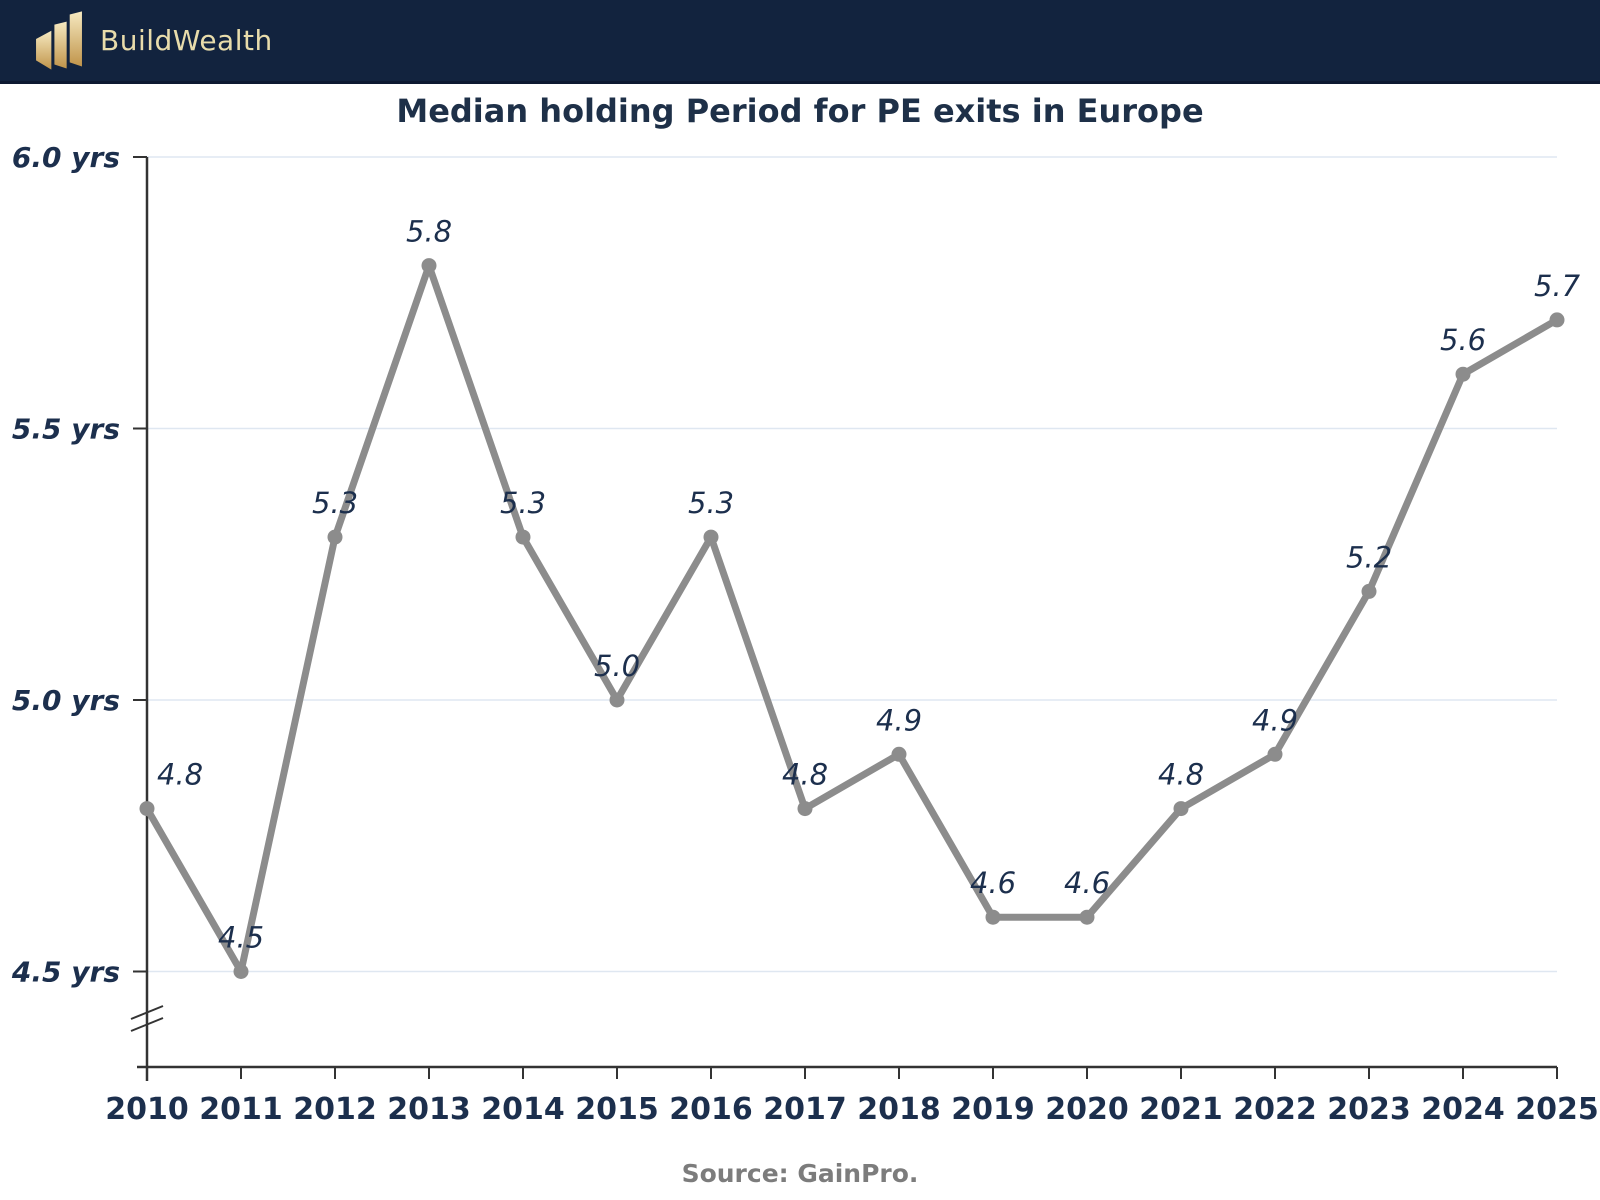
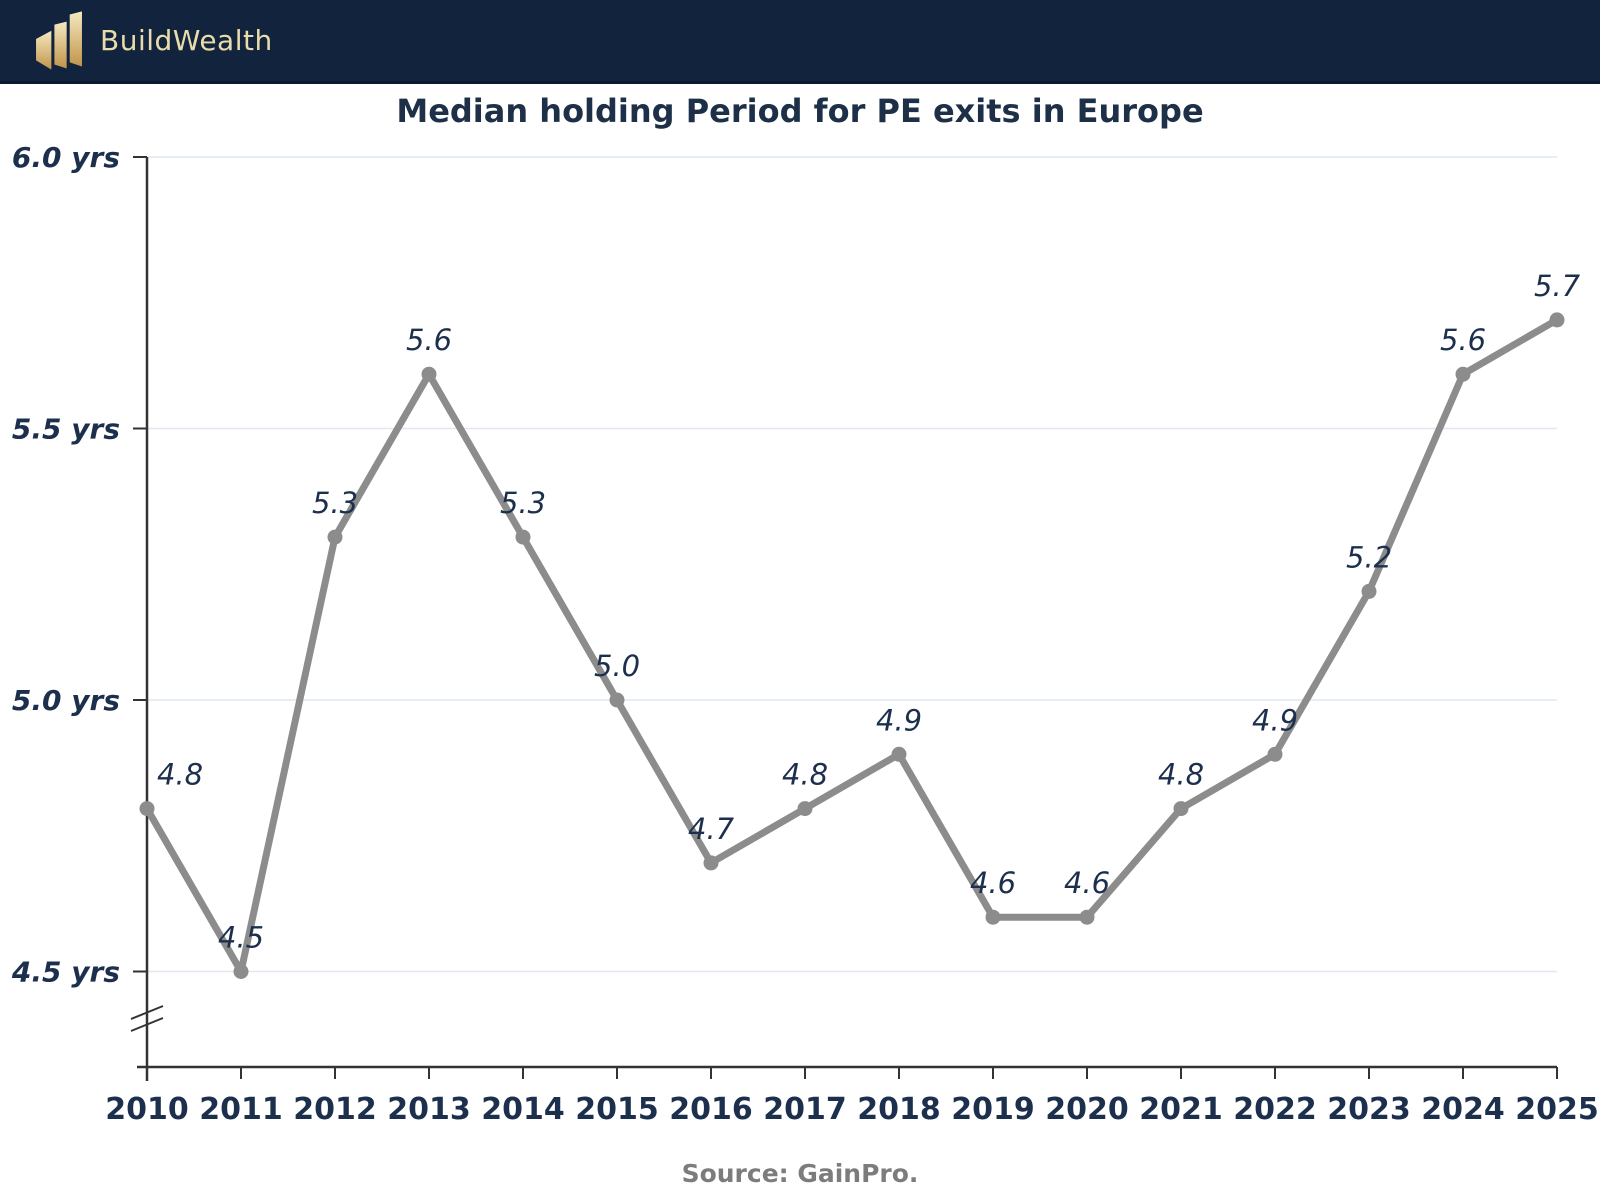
2013: 5.8 -> 5.6
2016: 5.3 -> 4.7
